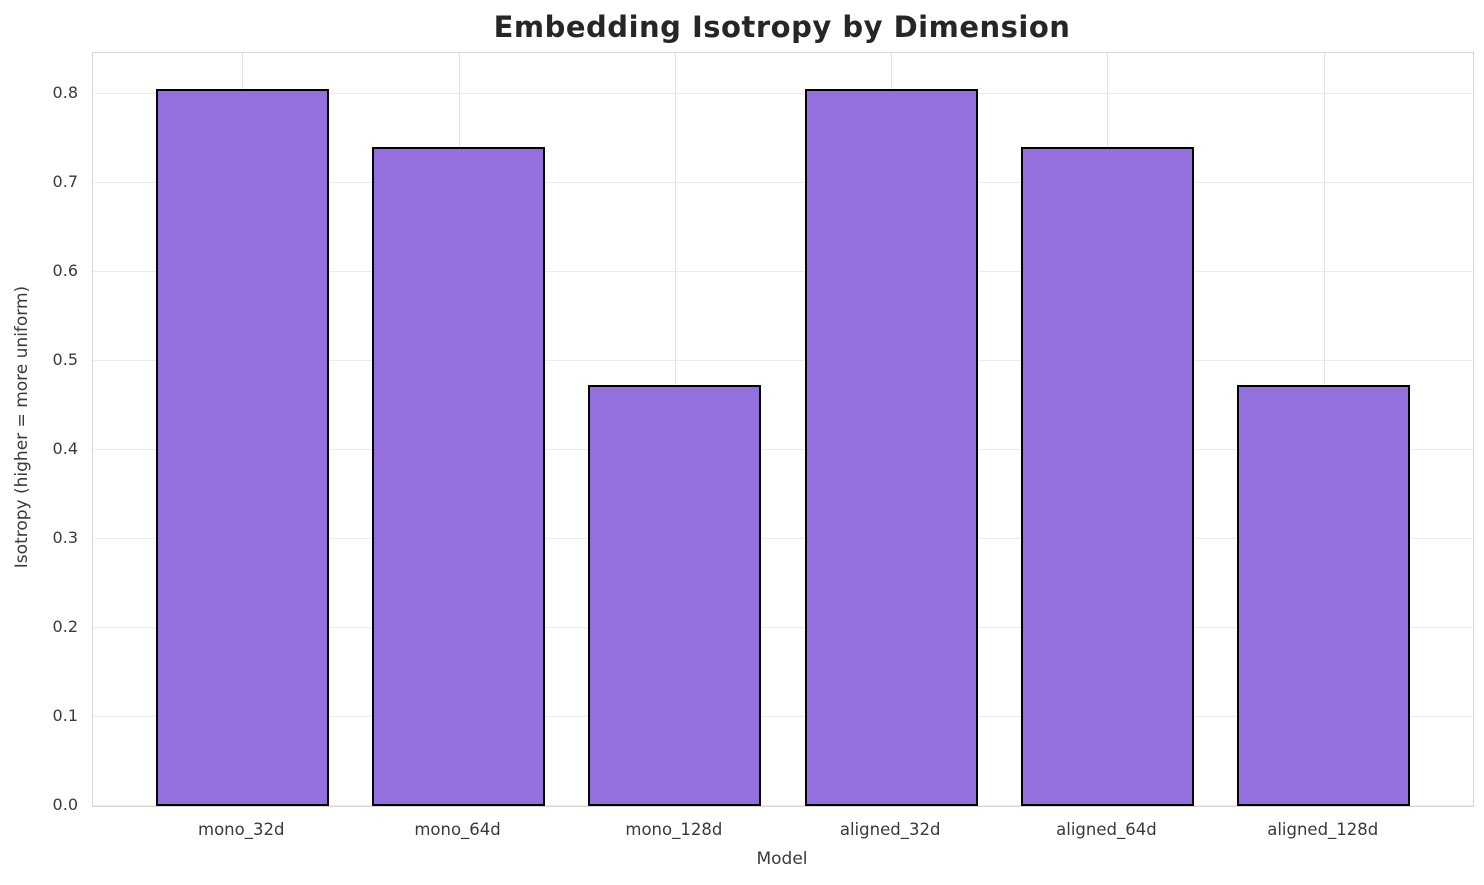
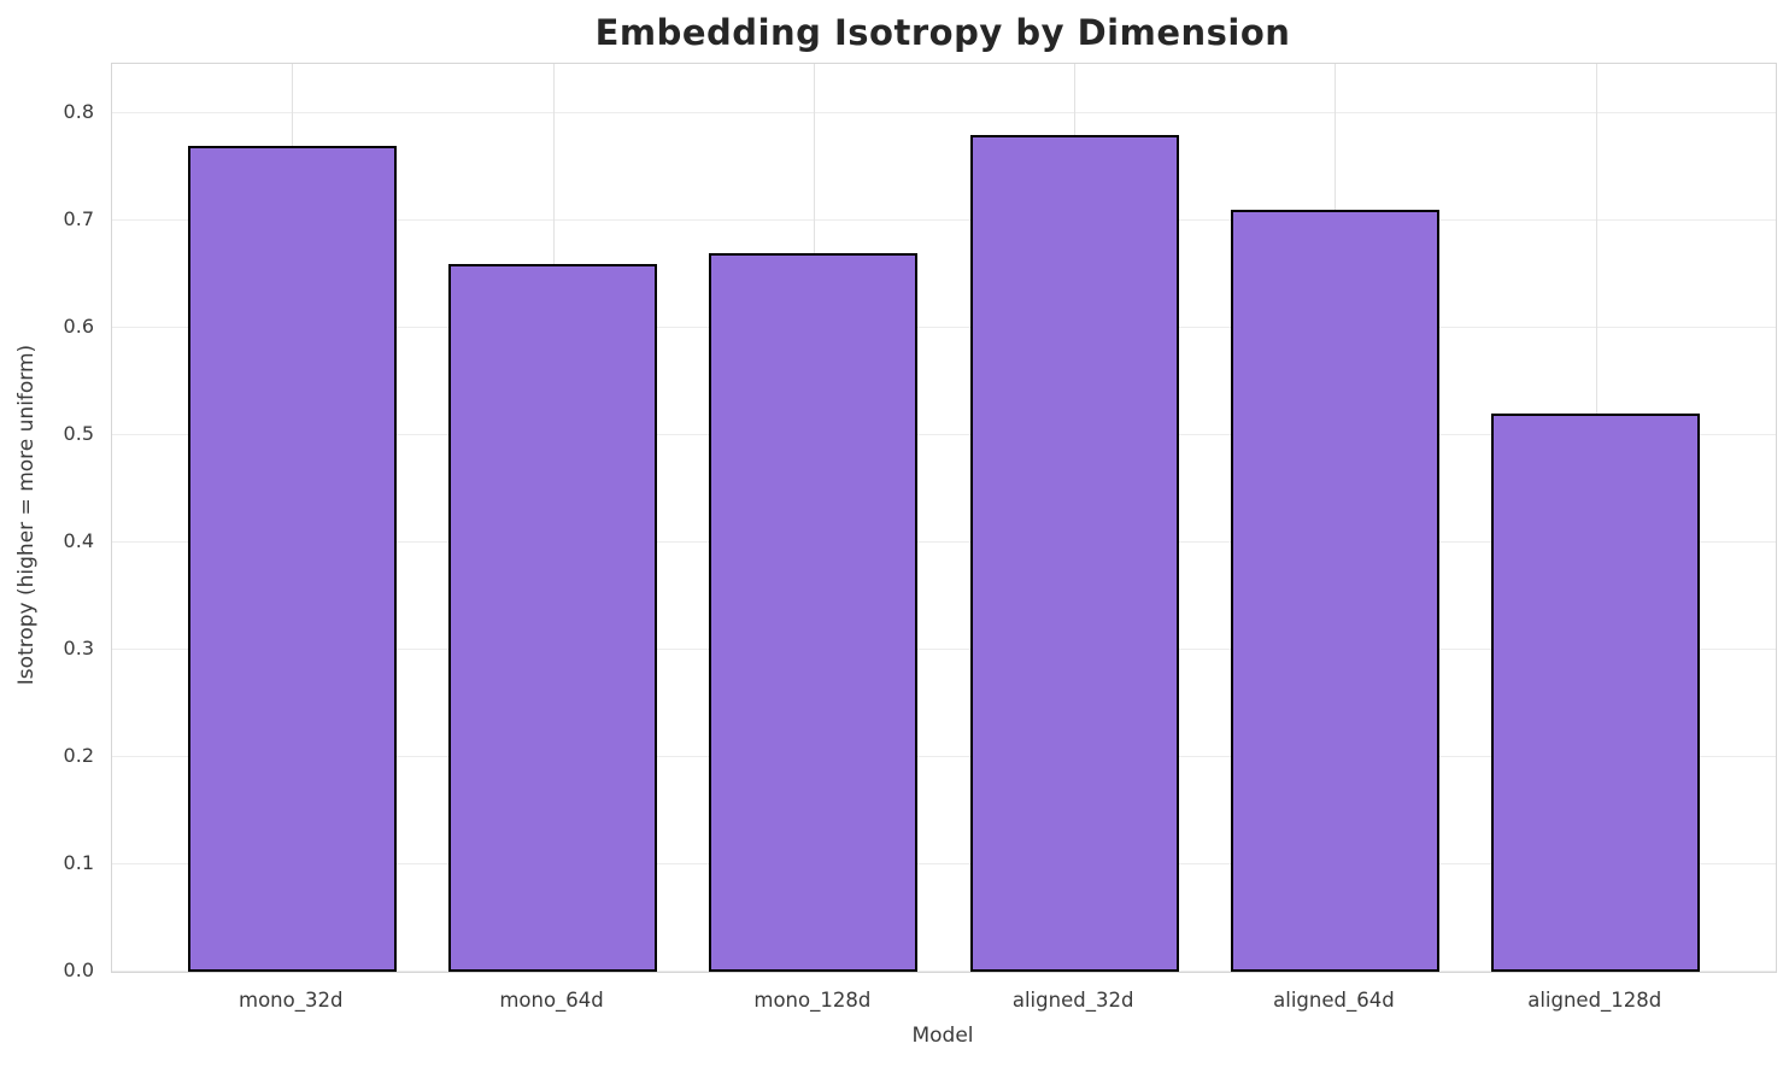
mono_32d: 0.81 -> 0.77
mono_64d: 0.74 -> 0.66
mono_128d: 0.47 -> 0.67
aligned_32d: 0.81 -> 0.78
aligned_64d: 0.74 -> 0.71
aligned_128d: 0.47 -> 0.52
